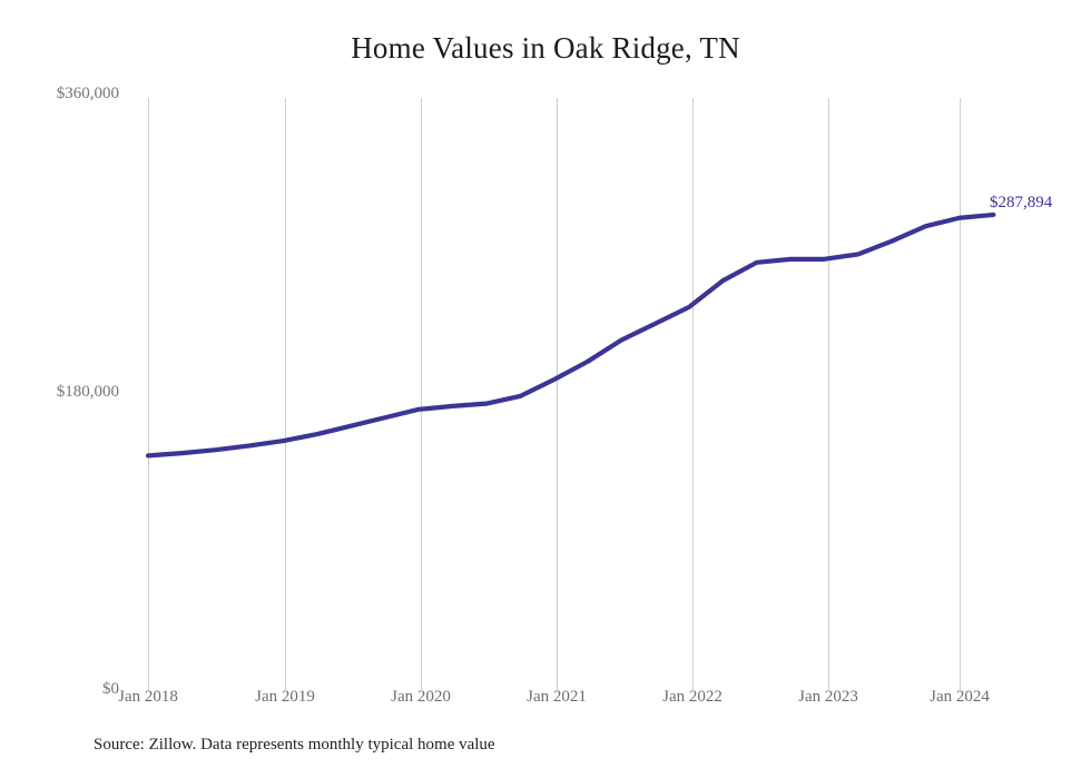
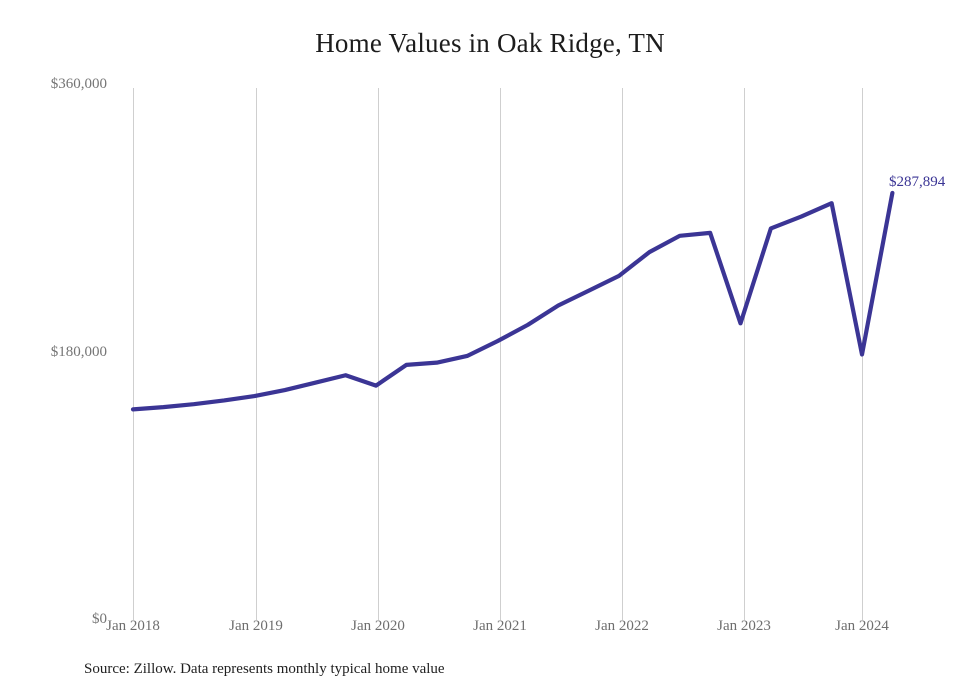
Jan 2020: $170000 -> $158000
Jan 2023: $261000 -> $200000
Jan 2024: $286000 -> $179000
